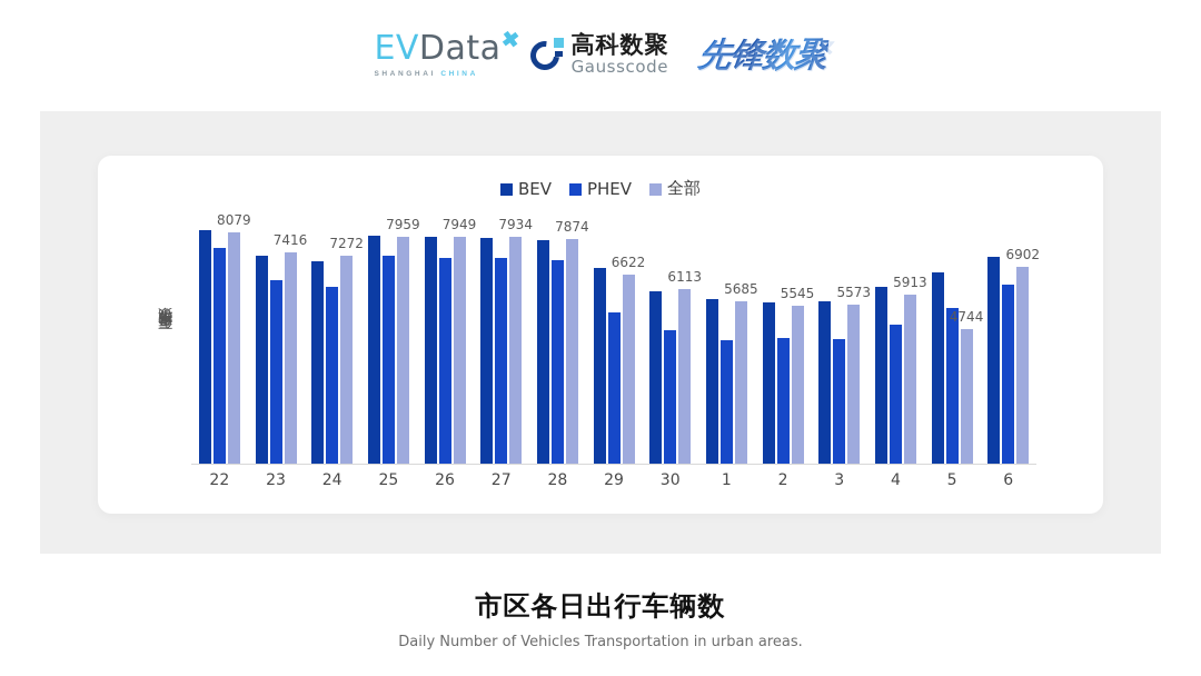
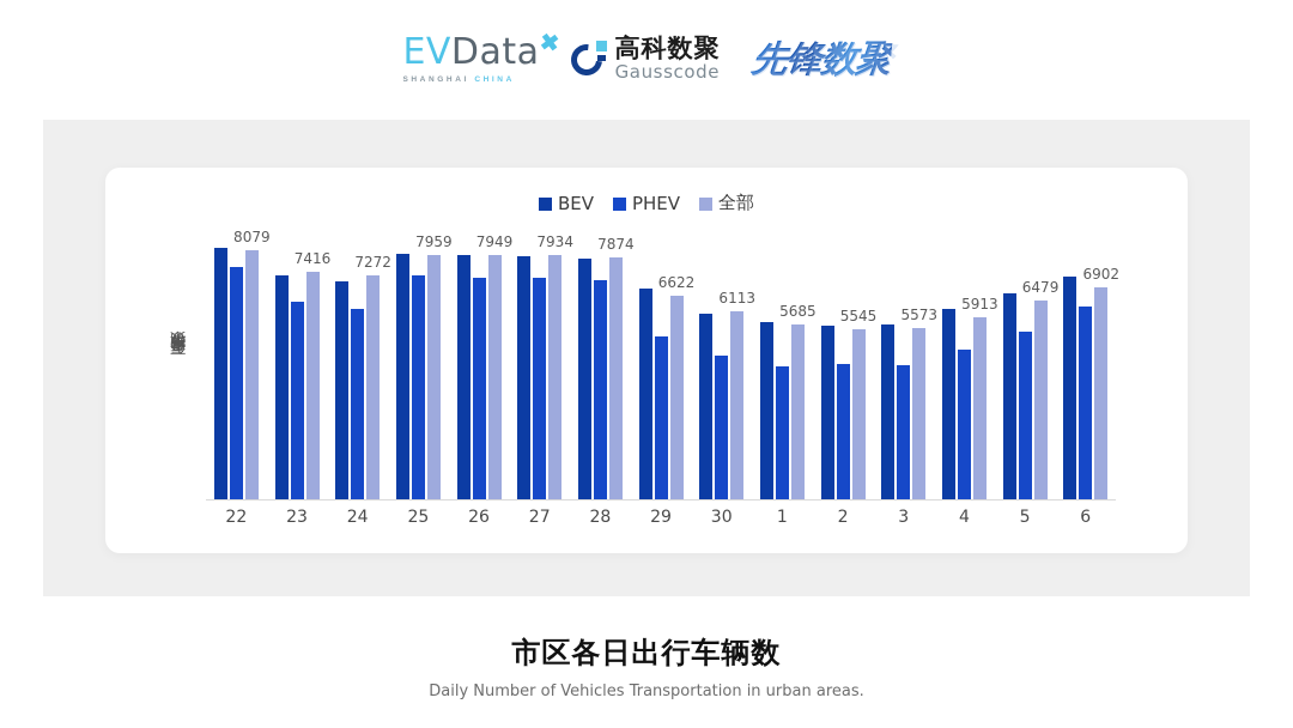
全部/5: 4744 -> 6479
